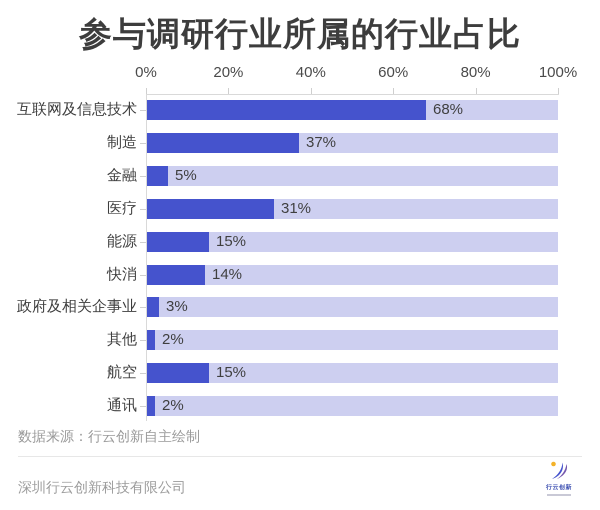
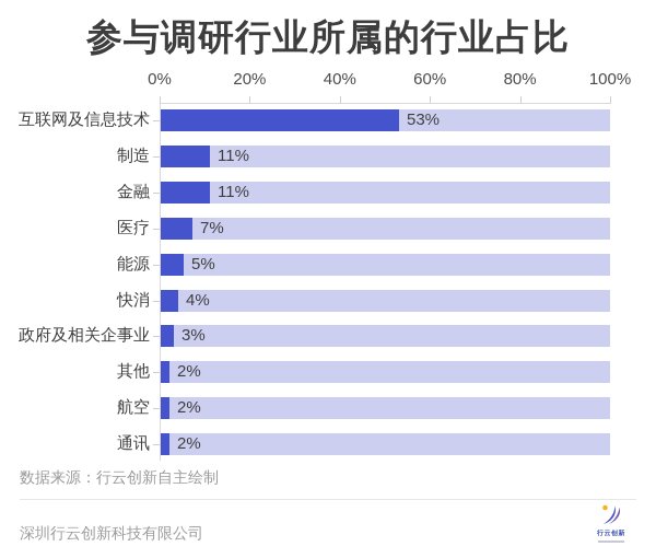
互联网及信息技术: 68% -> 53%
制造: 37% -> 11%
金融: 5% -> 11%
医疗: 31% -> 7%
能源: 15% -> 5%
快消: 14% -> 4%
航空: 15% -> 2%
